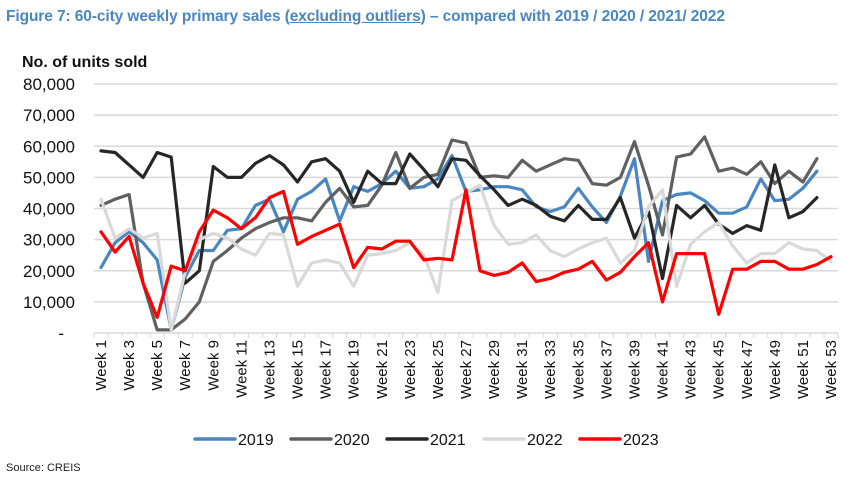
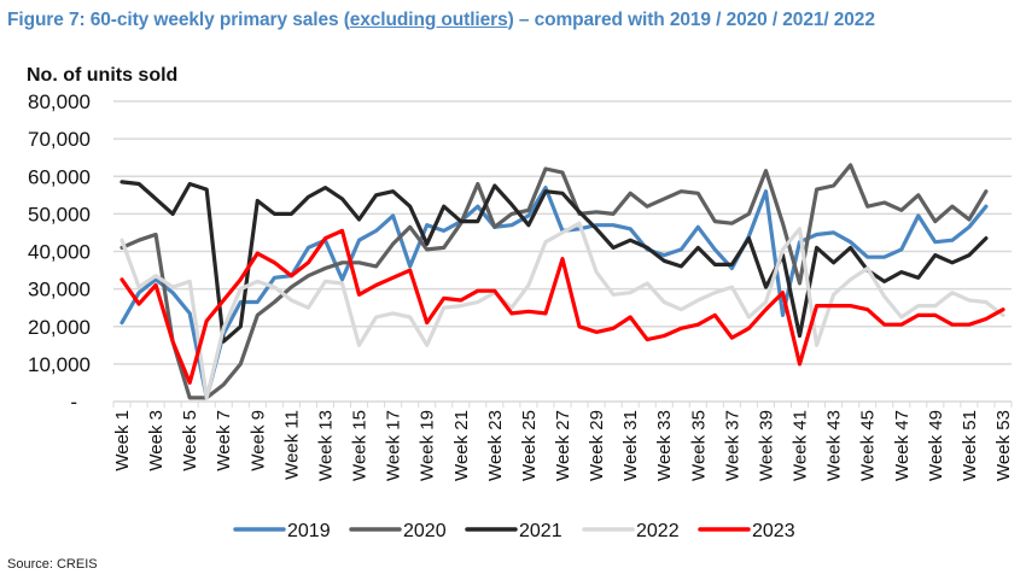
2023/Week 7: 20000 -> 27000
2022/Week 25: 13000 -> 31000
2023/Week 27: 46000 -> 38000
2023/Week 45: 6000 -> 24000
2021/Week 49: 54000 -> 39000
